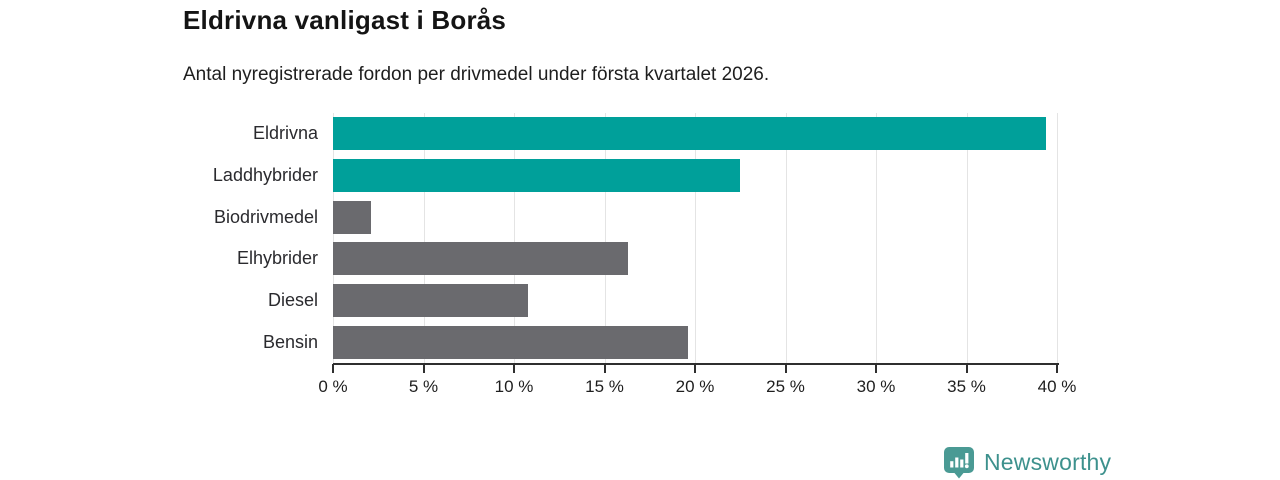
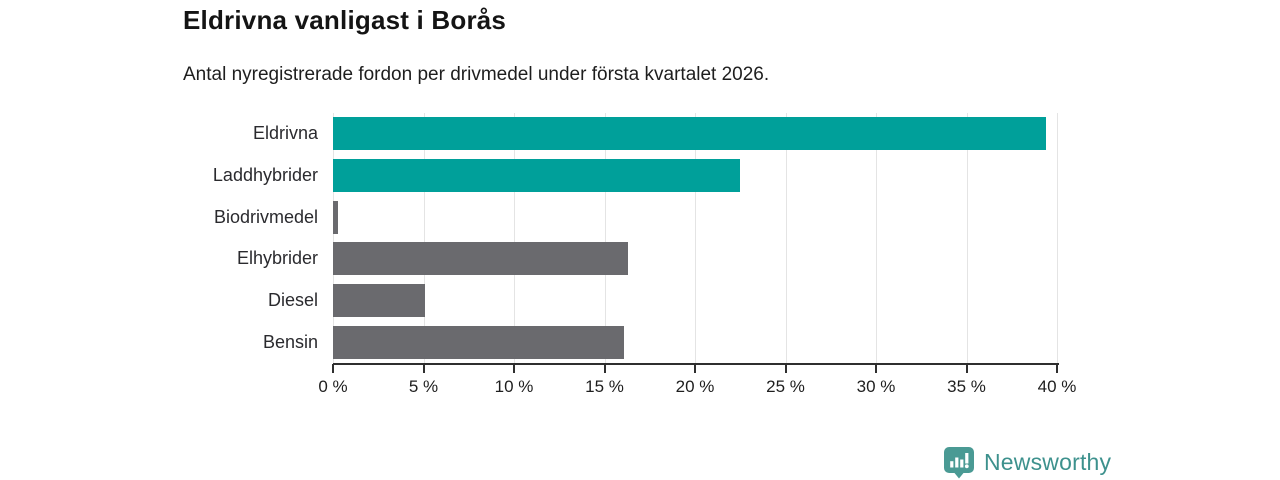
Biodrivmedel: 2.1% -> 0.3%
Diesel: 10.8% -> 5.1%
Bensin: 19.6% -> 16.1%
